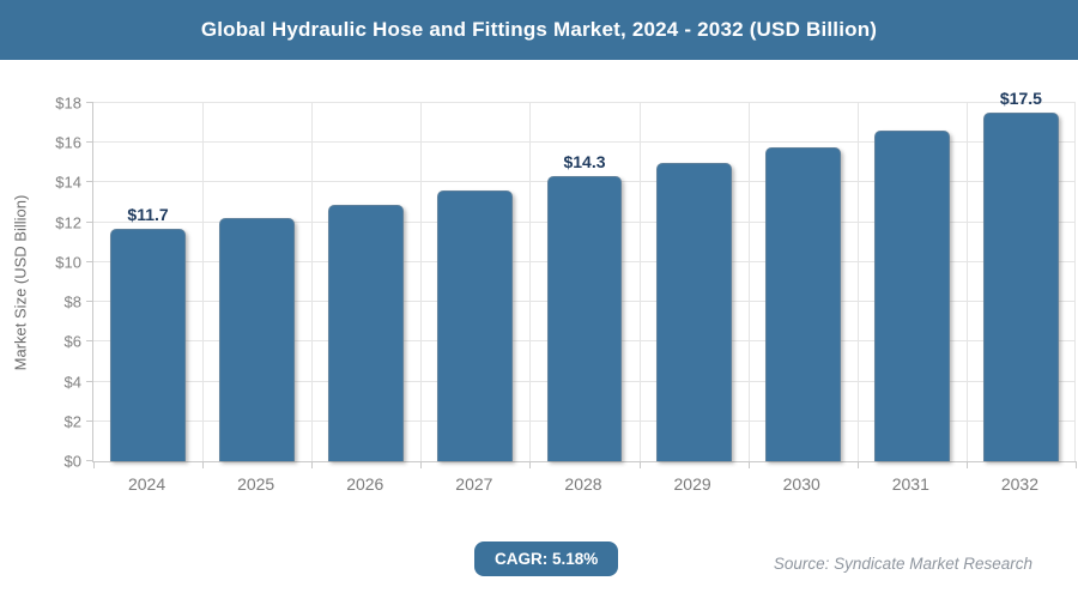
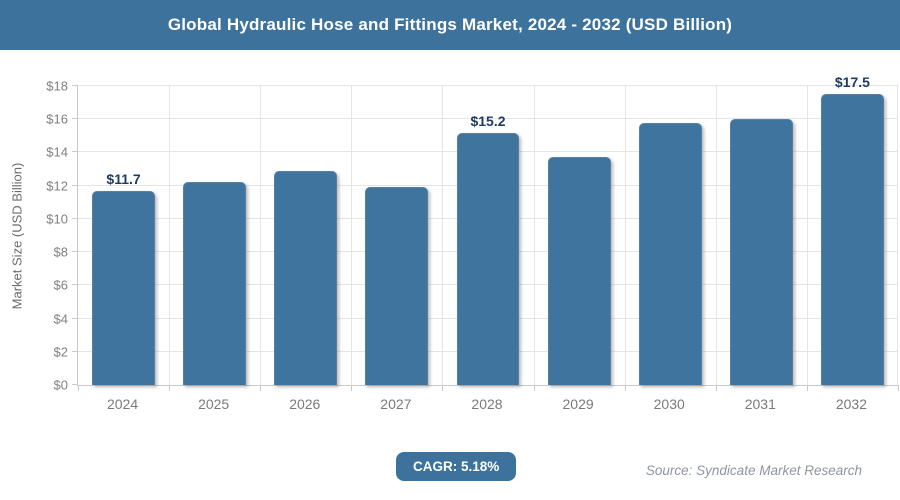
2027: $13.6 -> $11.9
2028: $14.3 -> $15.2
2029: $15.0 -> $13.7
2031: $16.6 -> $16.0
